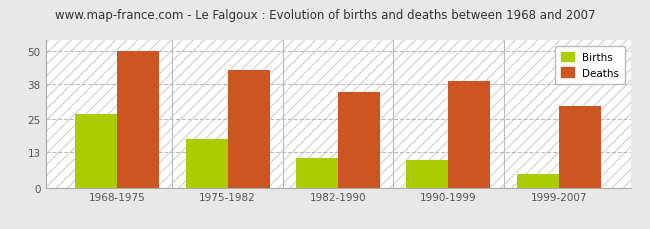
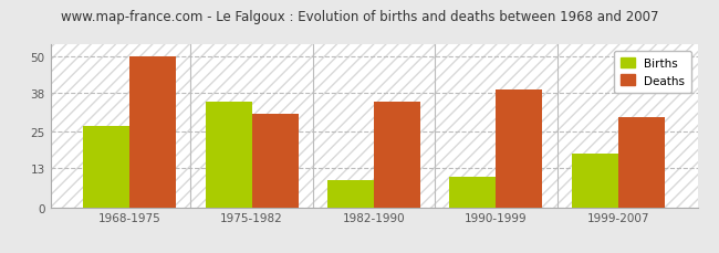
Births/1975-1982: 18 -> 35
Deaths/1975-1982: 43 -> 31
Births/1982-1990: 11 -> 9
Births/1999-2007: 5 -> 18
